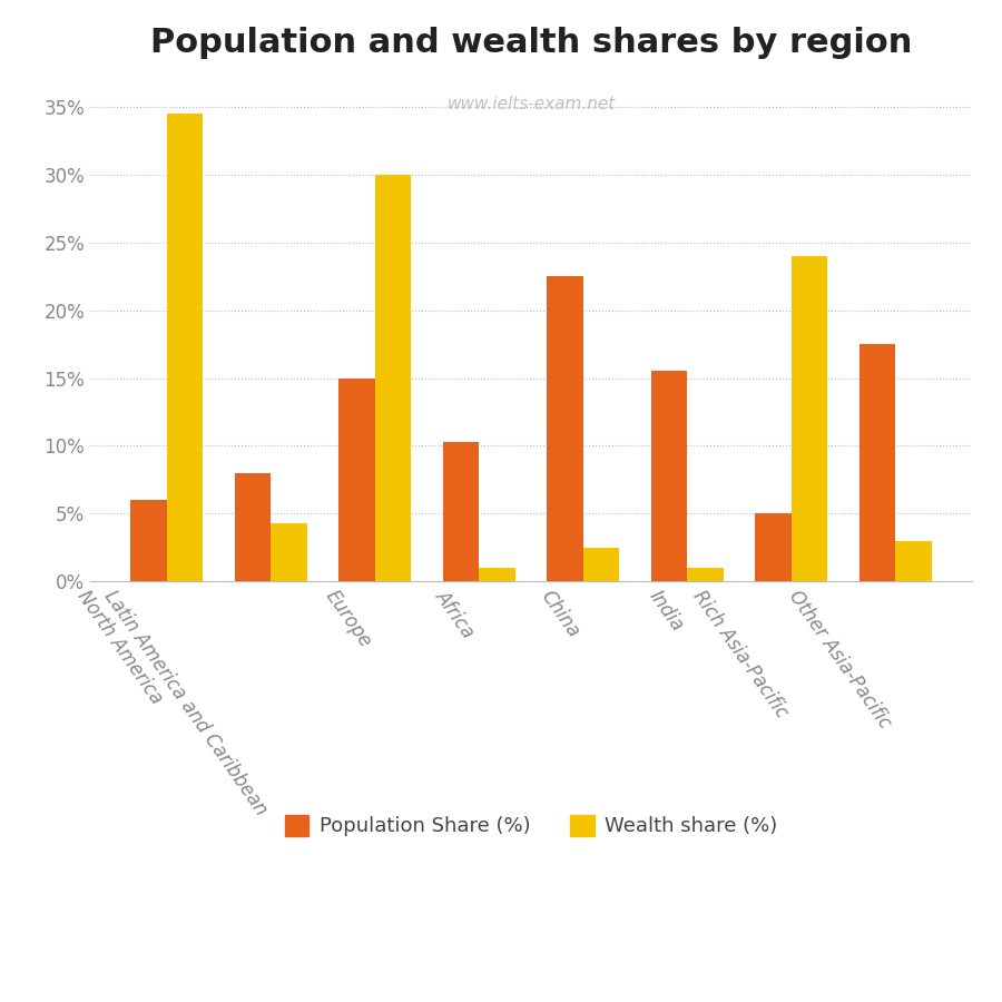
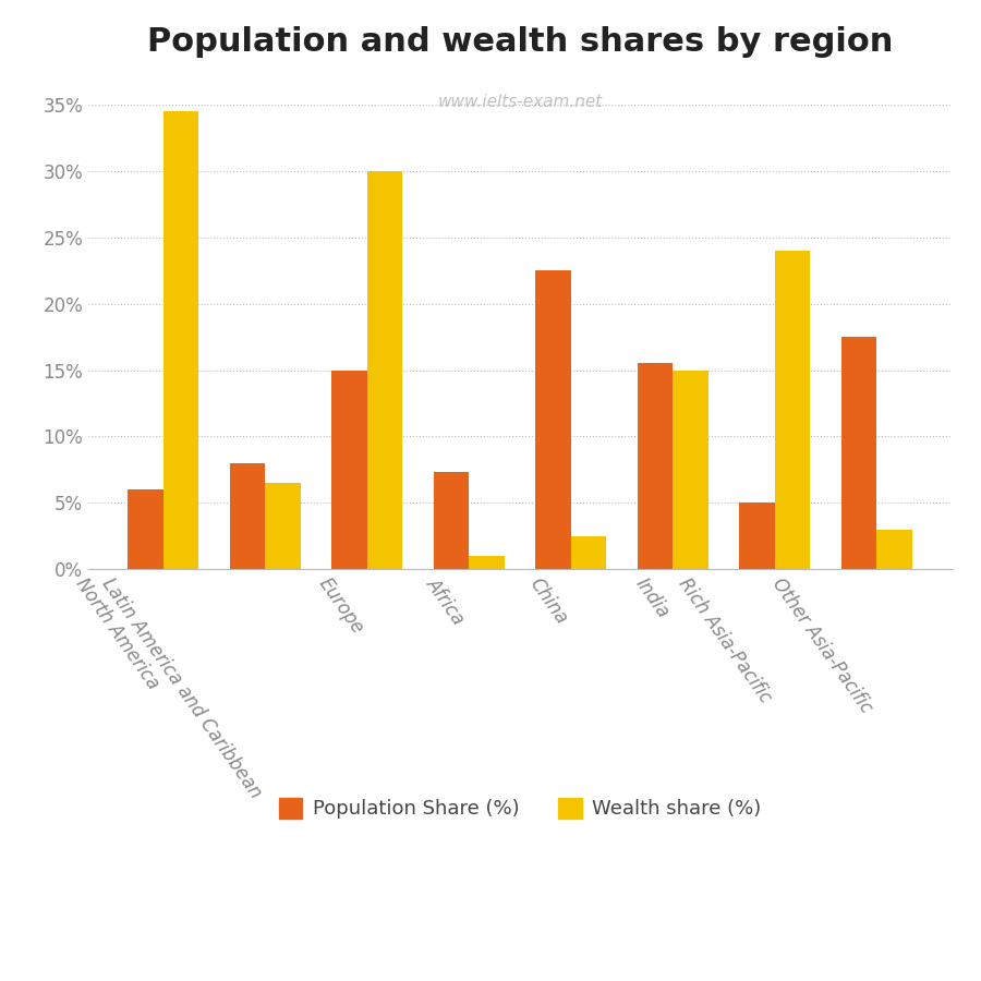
Wealth share (%)/Latin America and Caribbean: 4.3% -> 6.5%
Population Share (%)/Africa: 10.3% -> 7.3%
Wealth share (%)/India: 1.0% -> 15.0%
